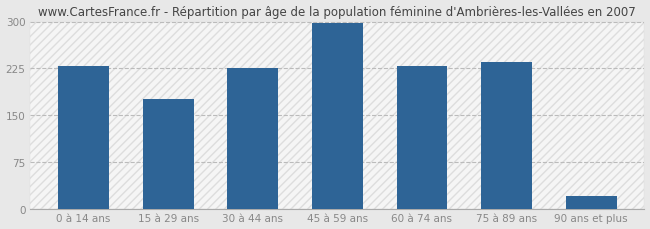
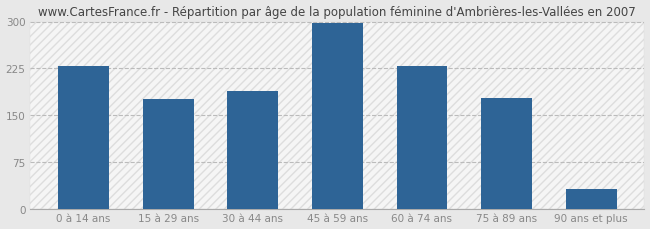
30 à 44 ans: 225 -> 188
75 à 89 ans: 235 -> 178
90 ans et plus: 20 -> 32
